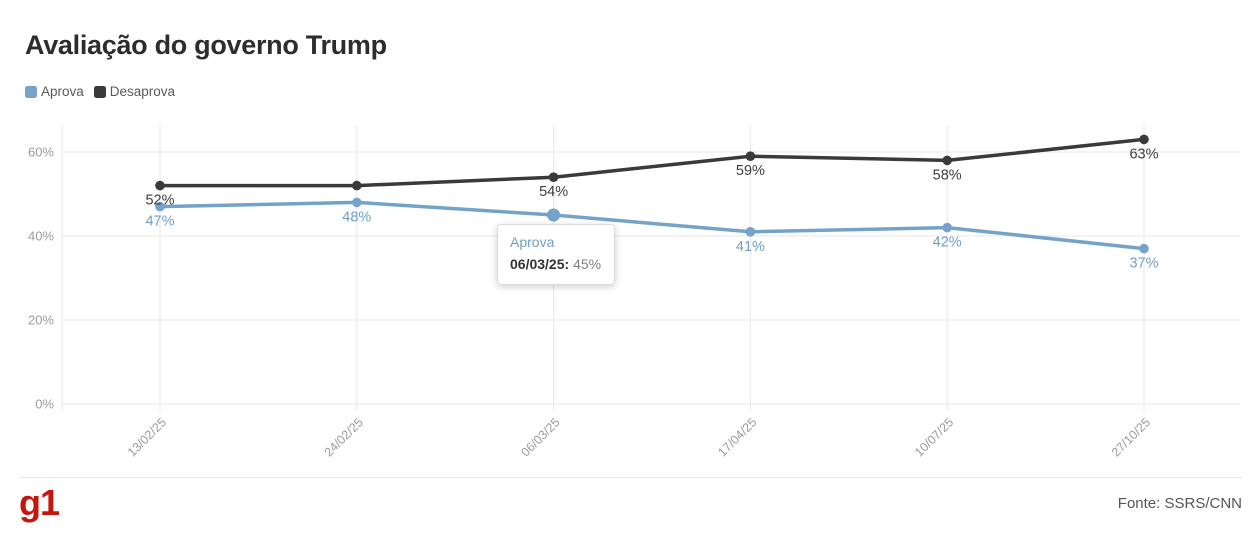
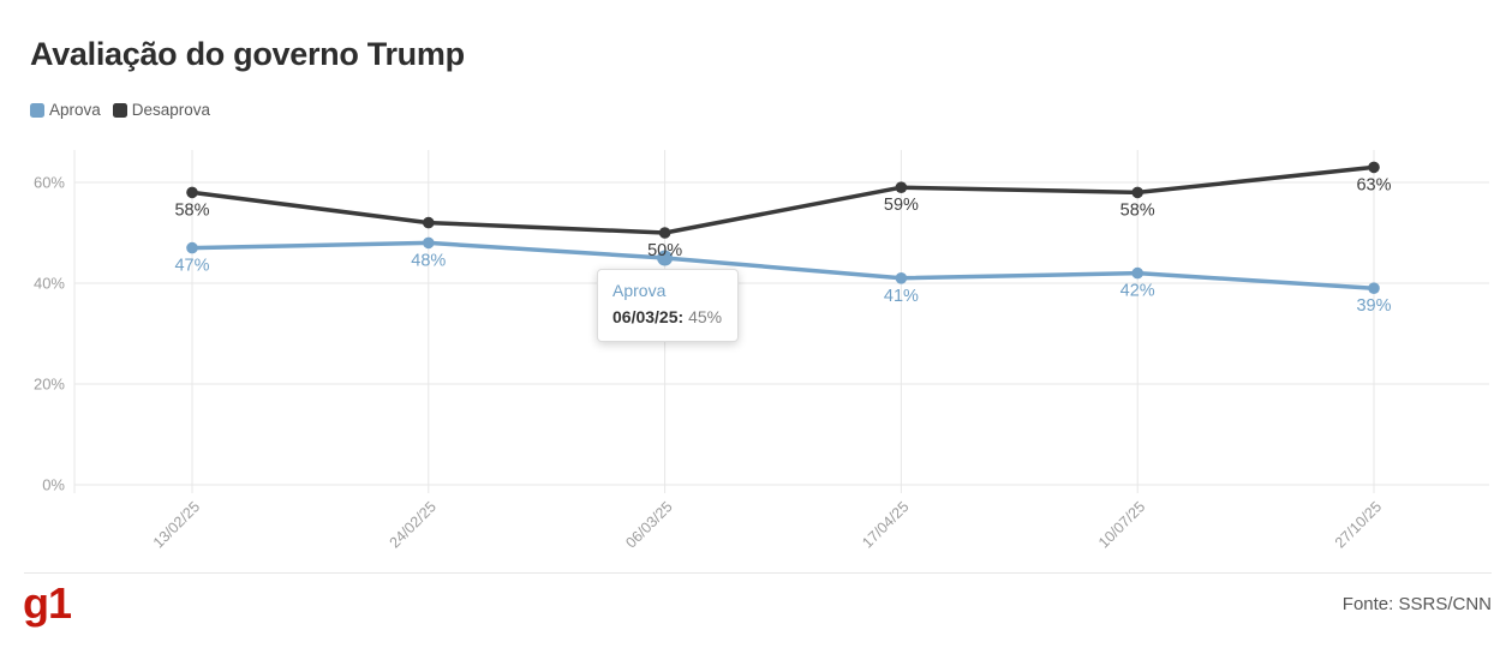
Desaprova/13/02/25: 52% -> 58%
Desaprova/06/03/25: 54% -> 50%
Aprova/27/10/25: 37% -> 39%
